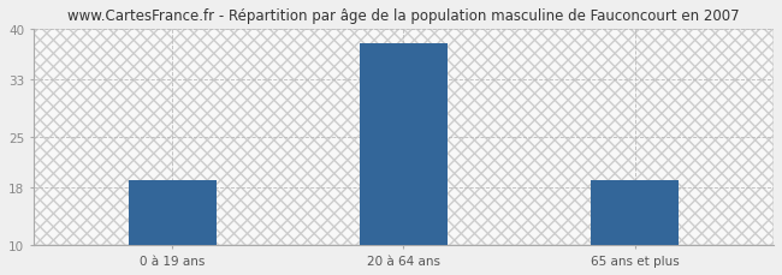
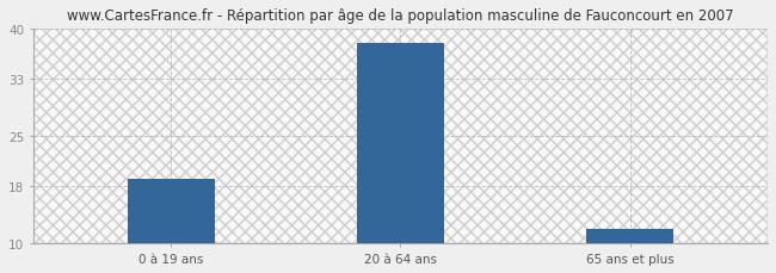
65 ans et plus: 19 -> 12
